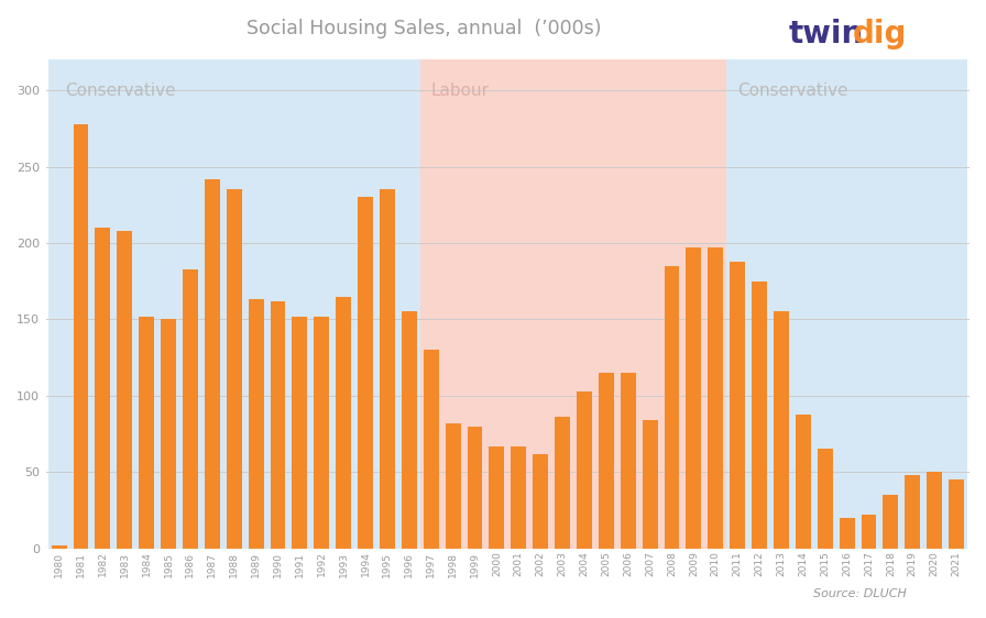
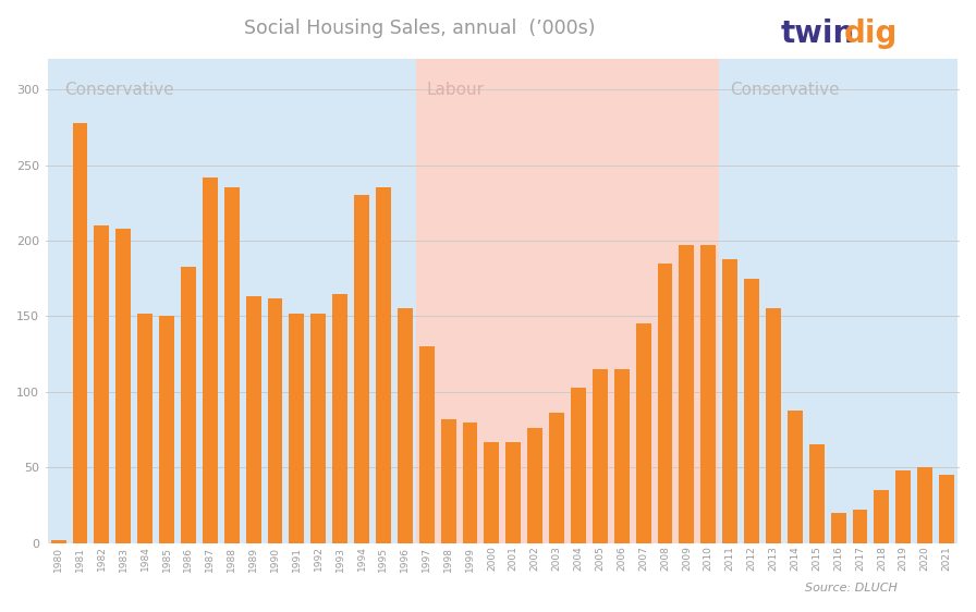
2002: 62 -> 76
2007: 84 -> 145
